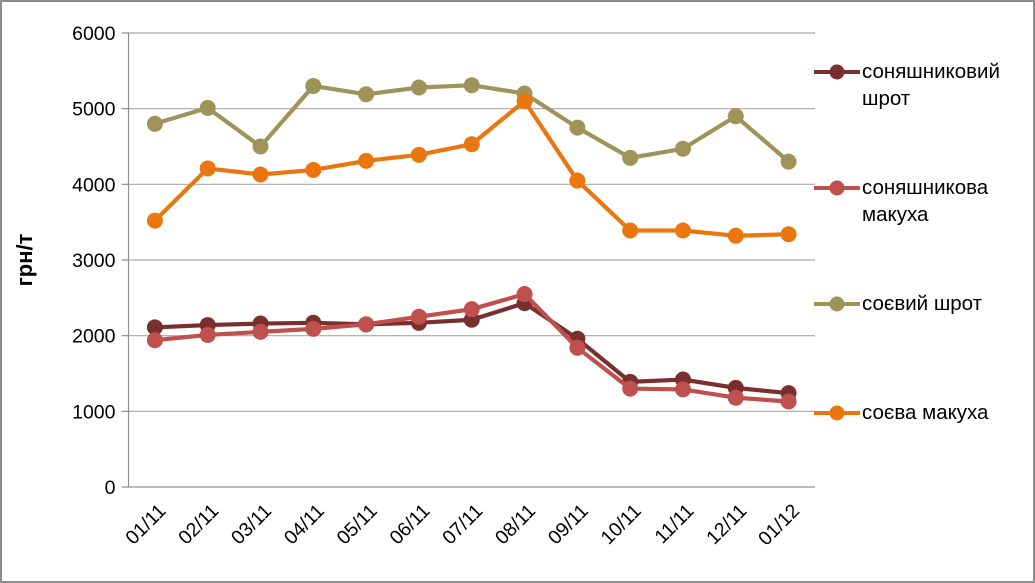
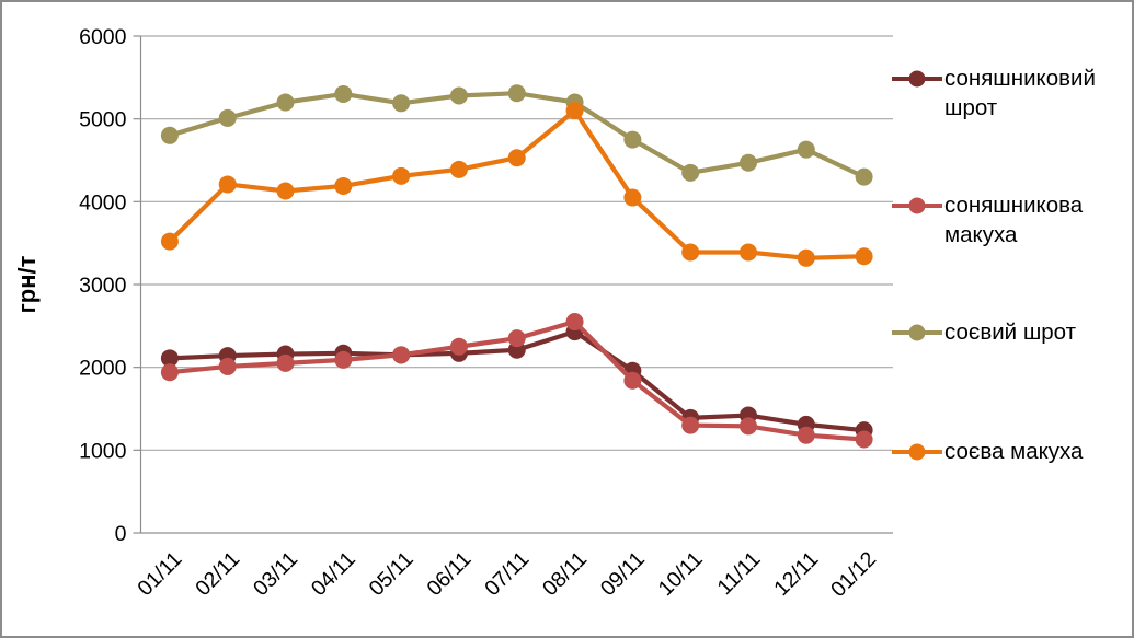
соєвий шрот/03/11: 4500 -> 5200
соєвий шрот/12/11: 4900 -> 4600
